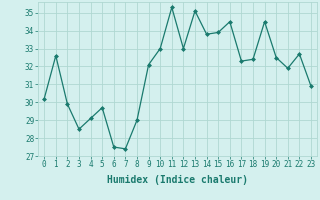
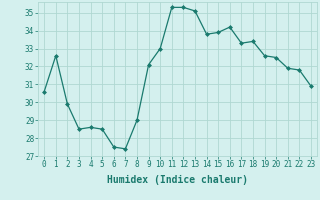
0: 30.2 -> 30.6
4: 29.1 -> 28.6
5: 29.7 -> 28.5
12: 33.0 -> 35.3
16: 34.5 -> 34.2
17: 32.3 -> 33.3
18: 32.4 -> 33.4
19: 34.5 -> 32.6
22: 32.7 -> 31.8
